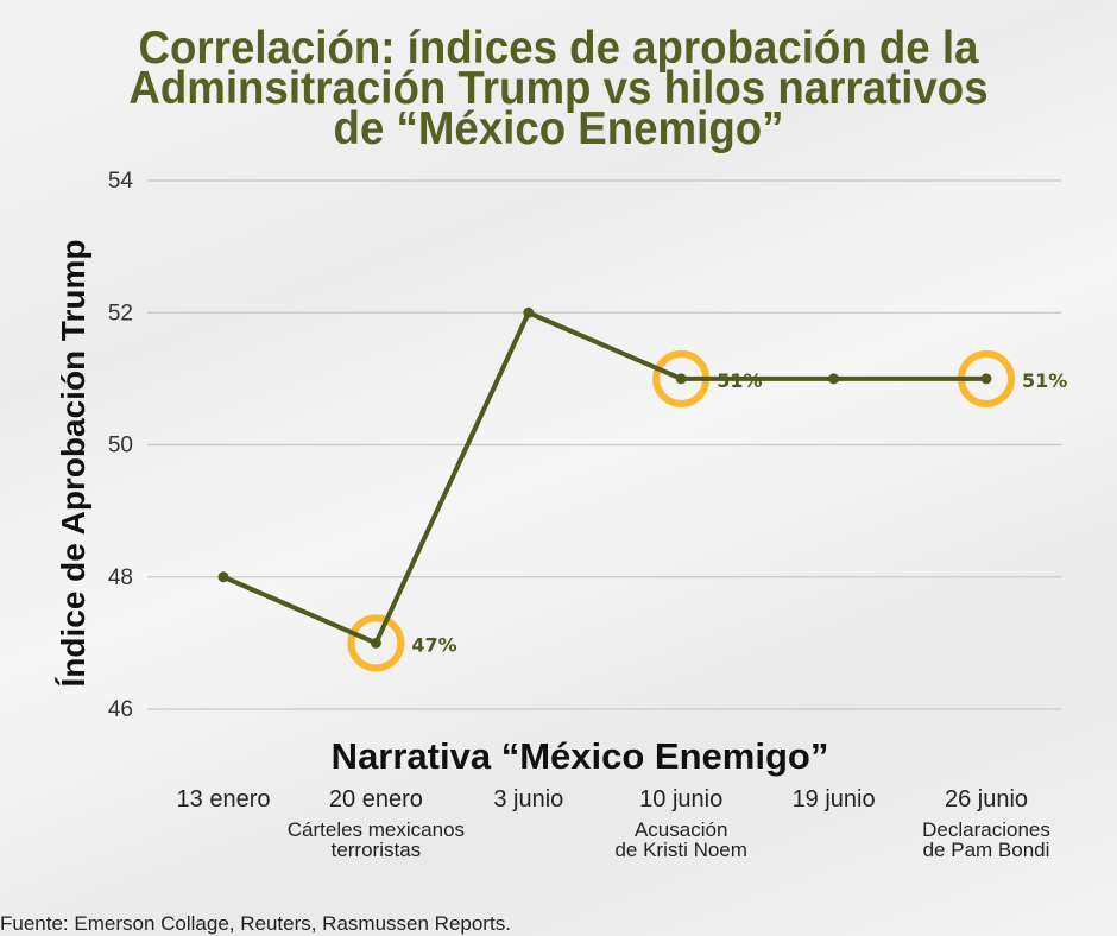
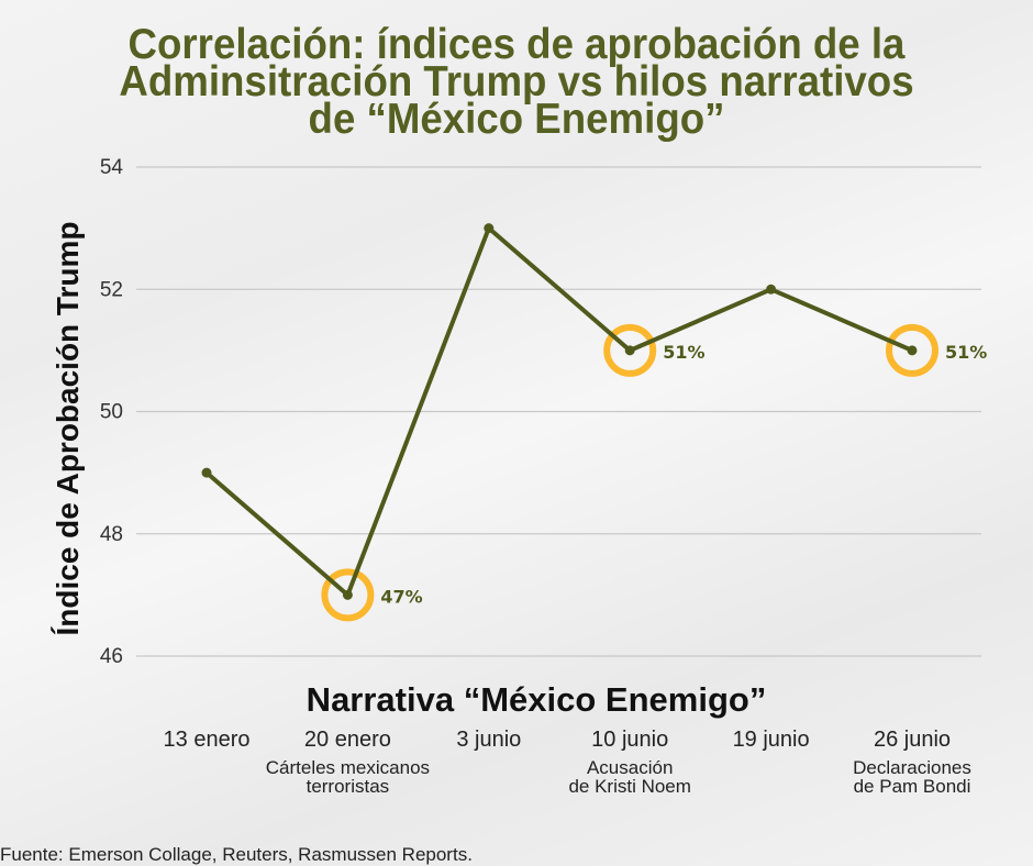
13 enero: 48 -> 49
3 junio: 52 -> 53
19 junio: 51 -> 52
